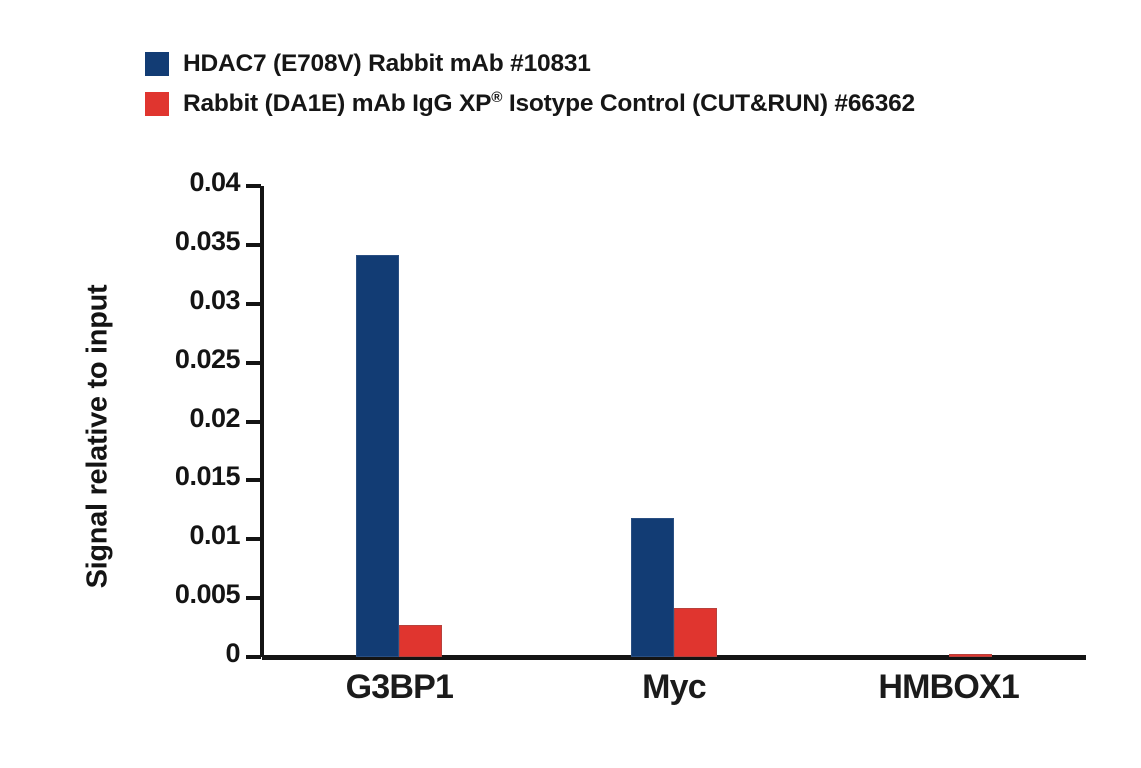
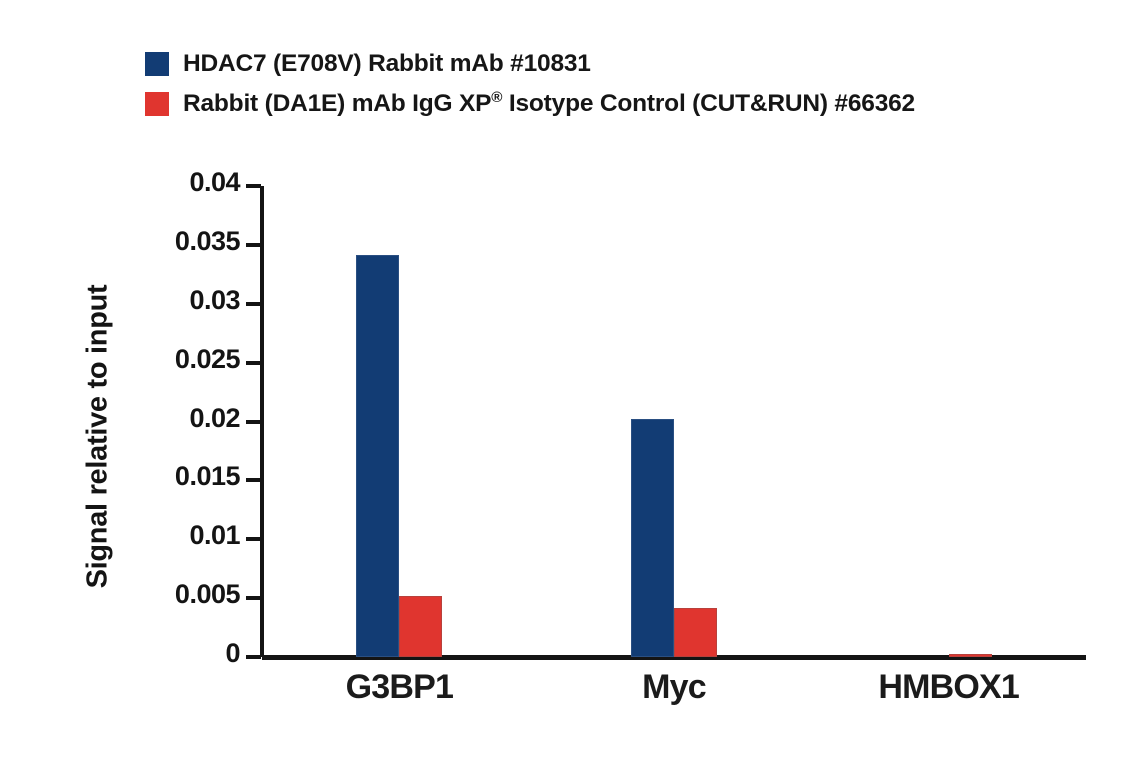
Rabbit (DA1E) mAb IgG XP® Isotype Control (CUT&RUN) #66362/G3BP1: 0.0027 -> 0.0052
HDAC7 (E708V) Rabbit mAb #10831/Myc: 0.0118 -> 0.0202
